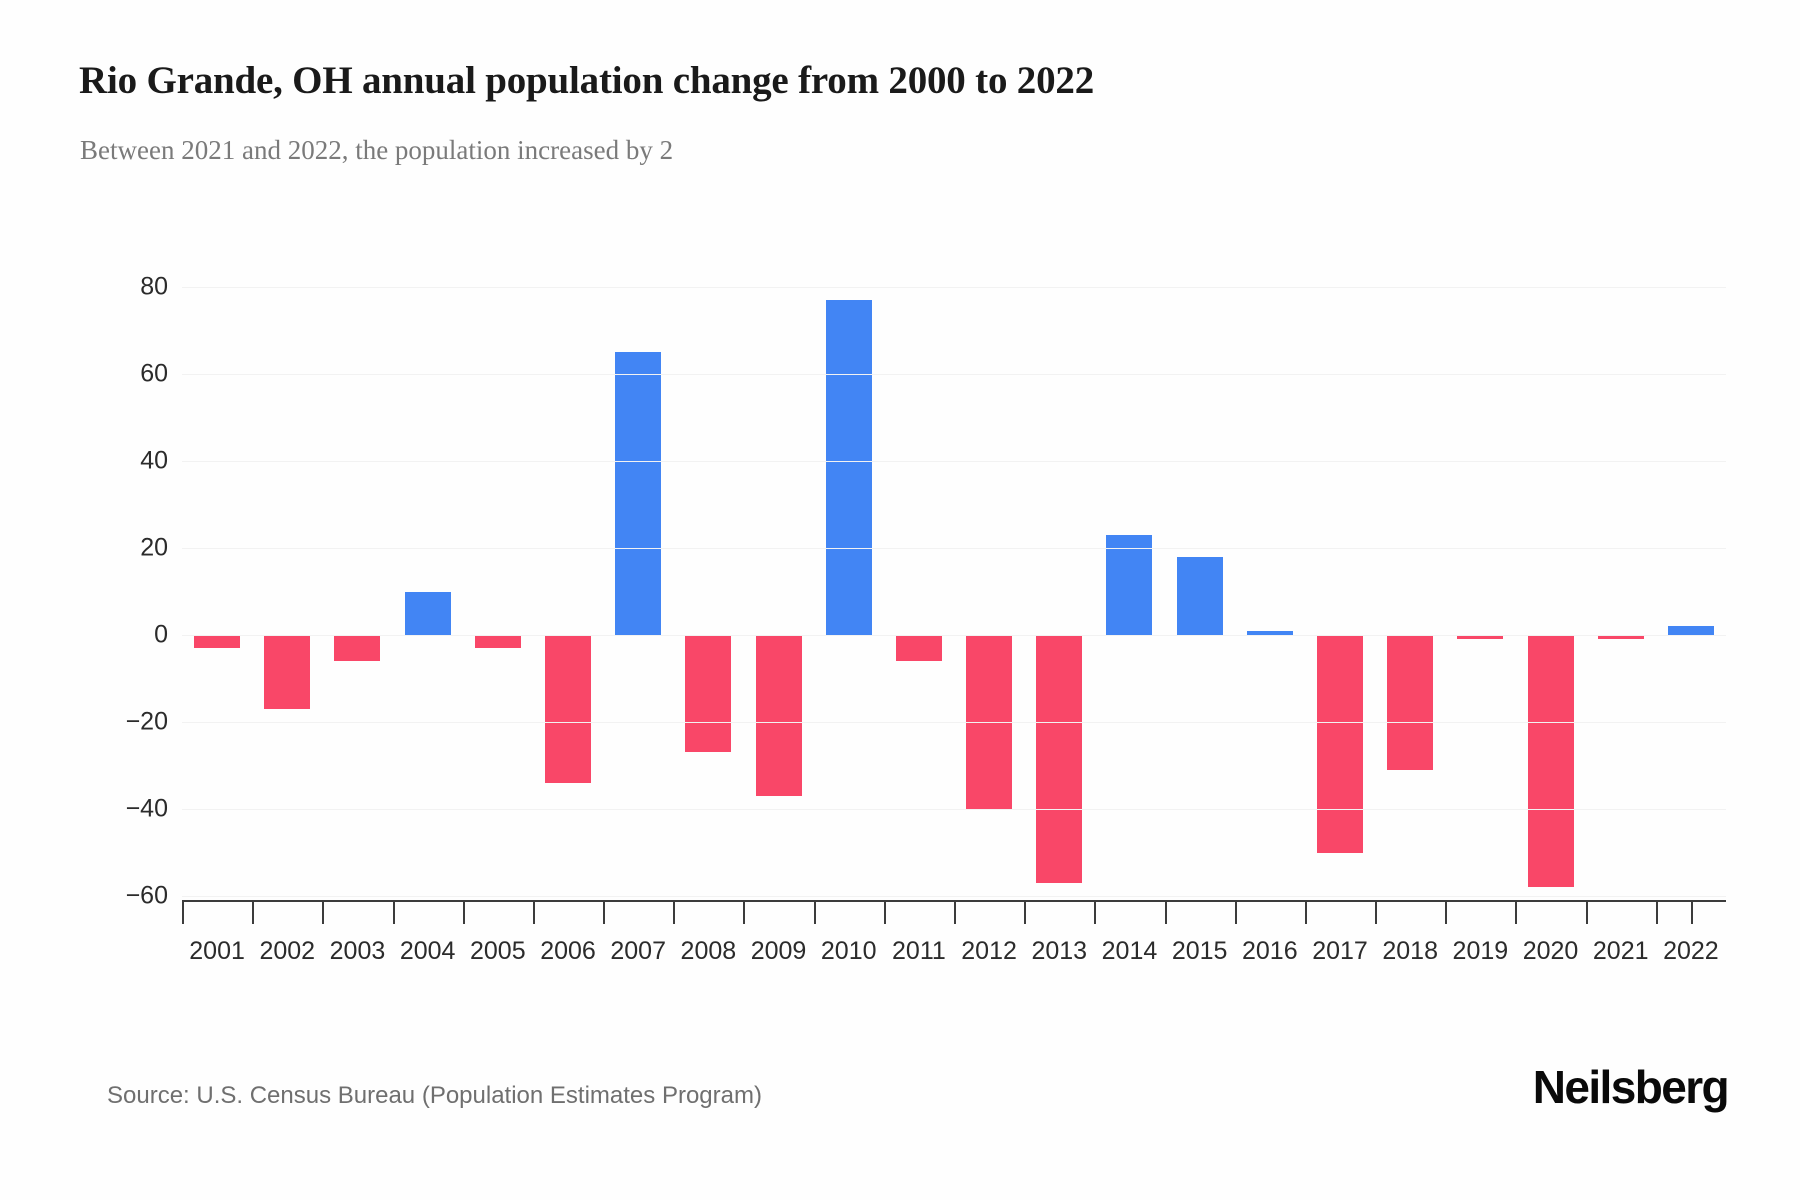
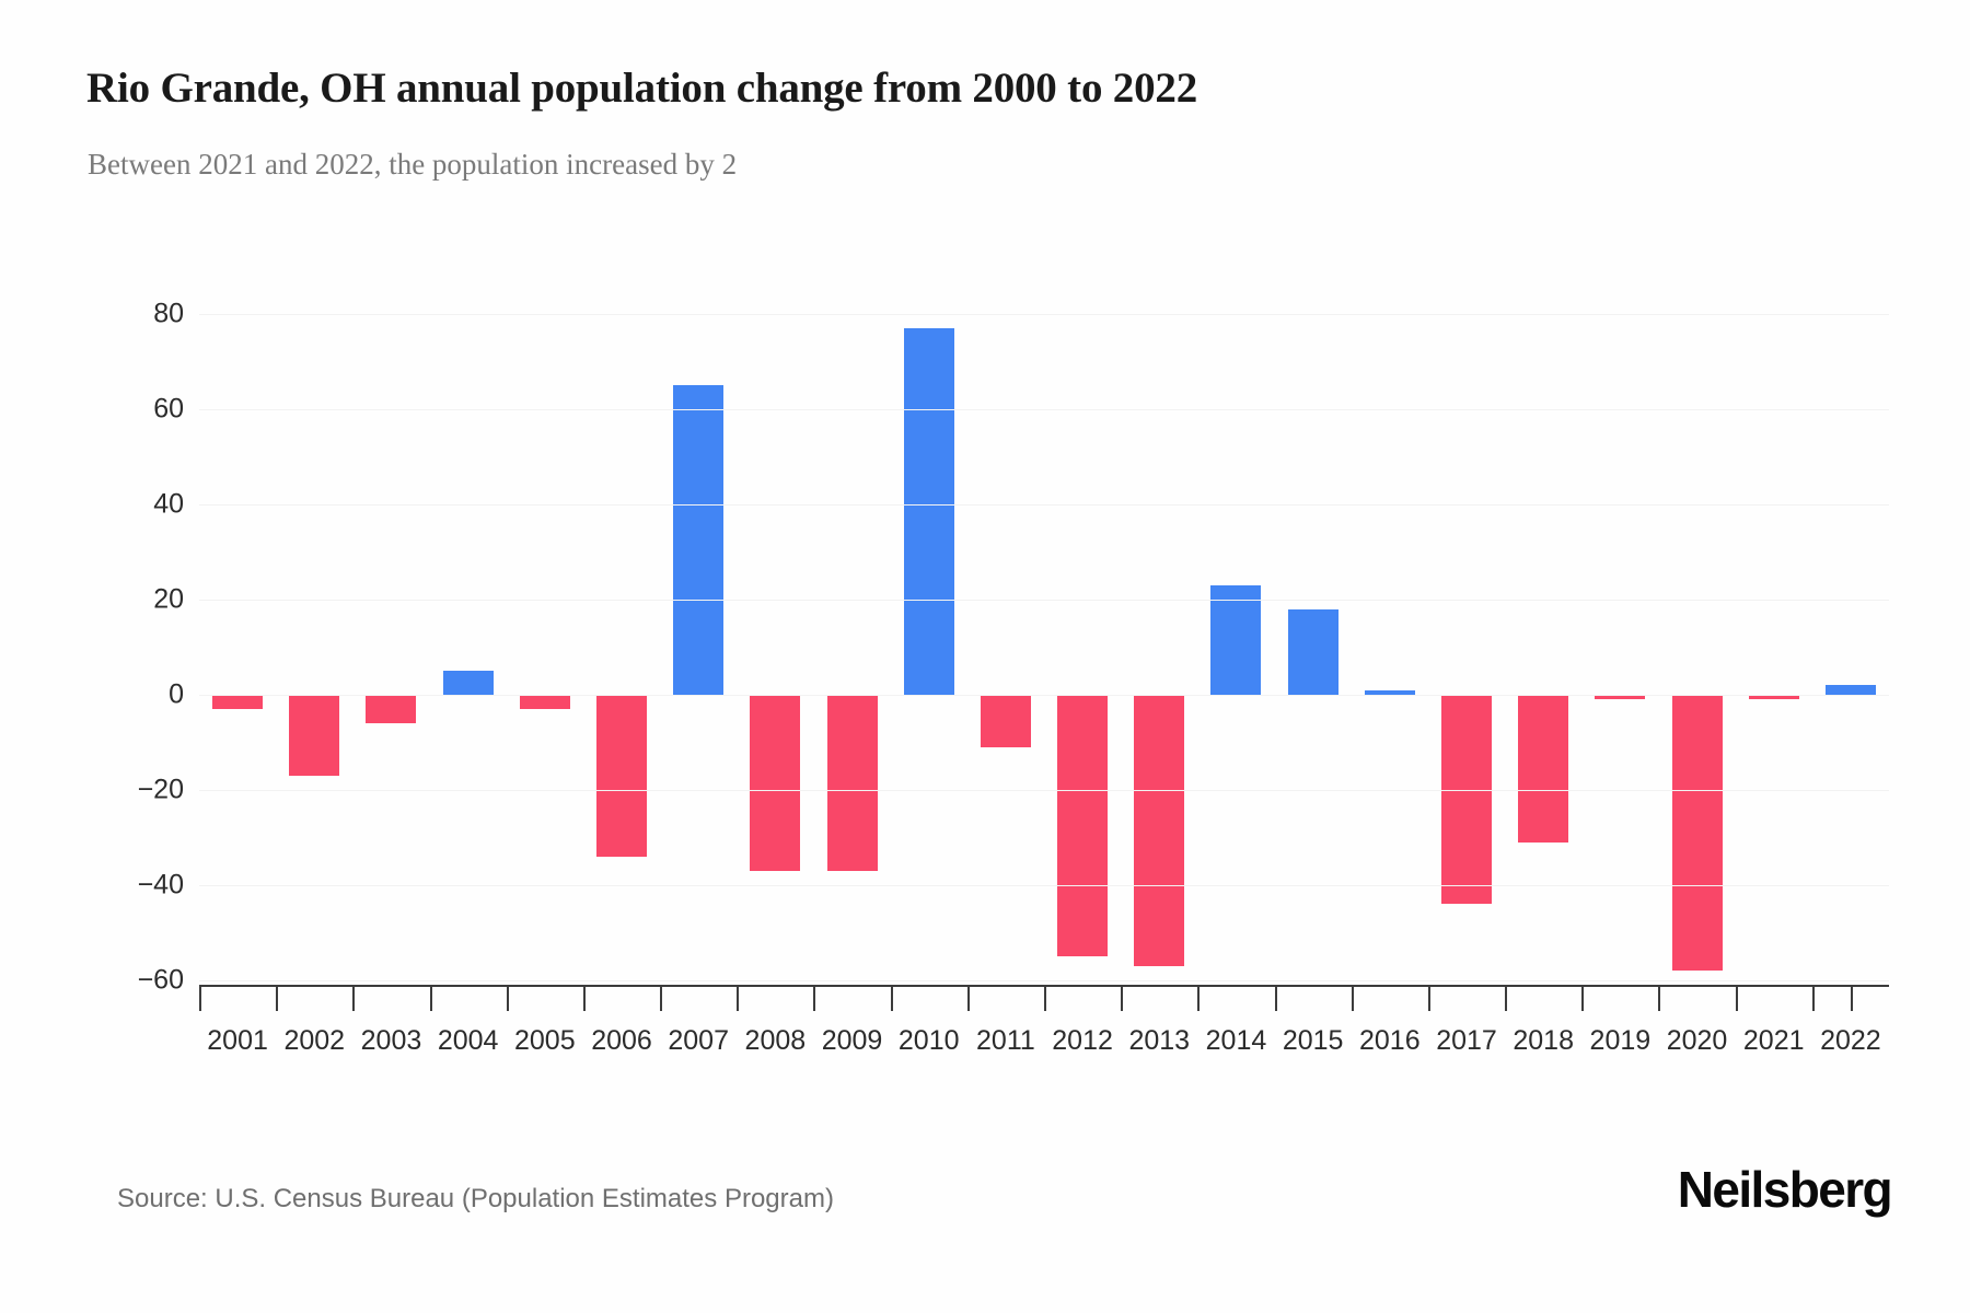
2004: 10 -> 5
2008: -27 -> -37
2011: -6 -> -11
2012: -40 -> -55
2017: -50 -> -44
